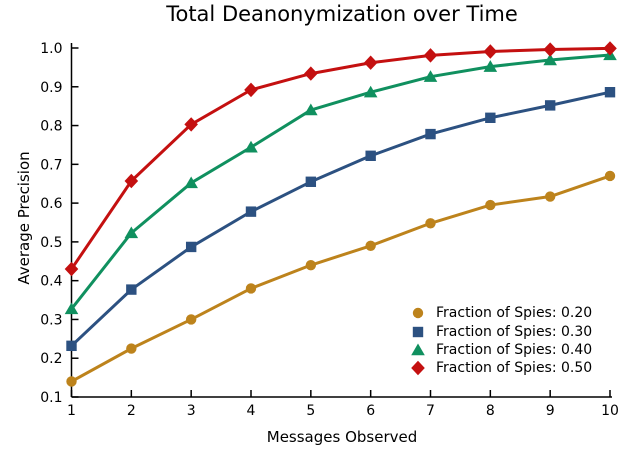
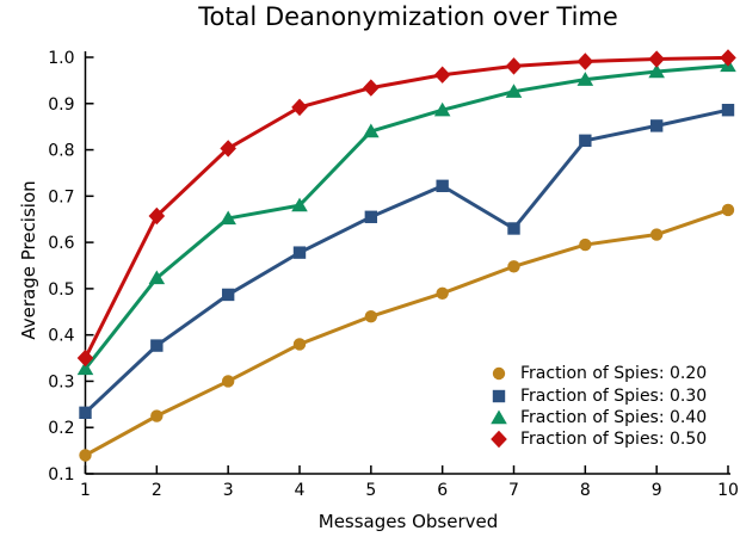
Fraction of Spies: 0.50/1: 0.43 -> 0.35
Fraction of Spies: 0.40/4: 0.74 -> 0.68
Fraction of Spies: 0.30/7: 0.78 -> 0.63
